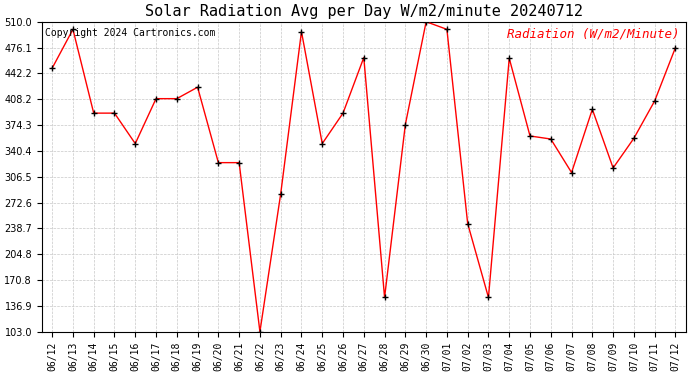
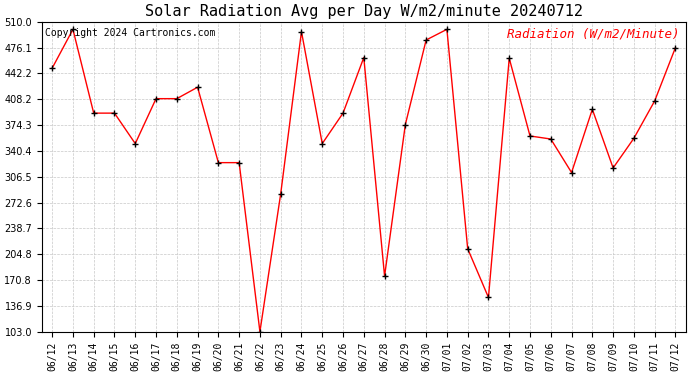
06/28: 148 -> 176
06/30: 510 -> 486
07/02: 245 -> 212
